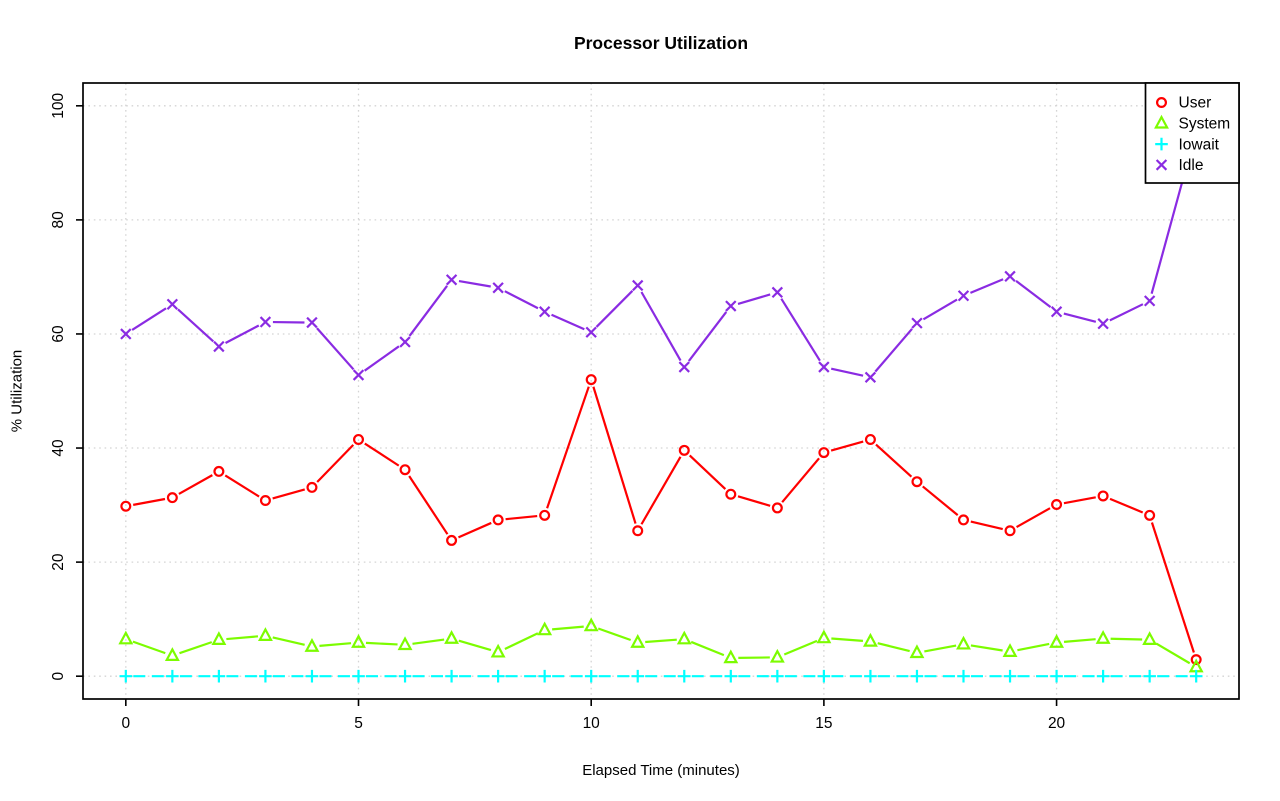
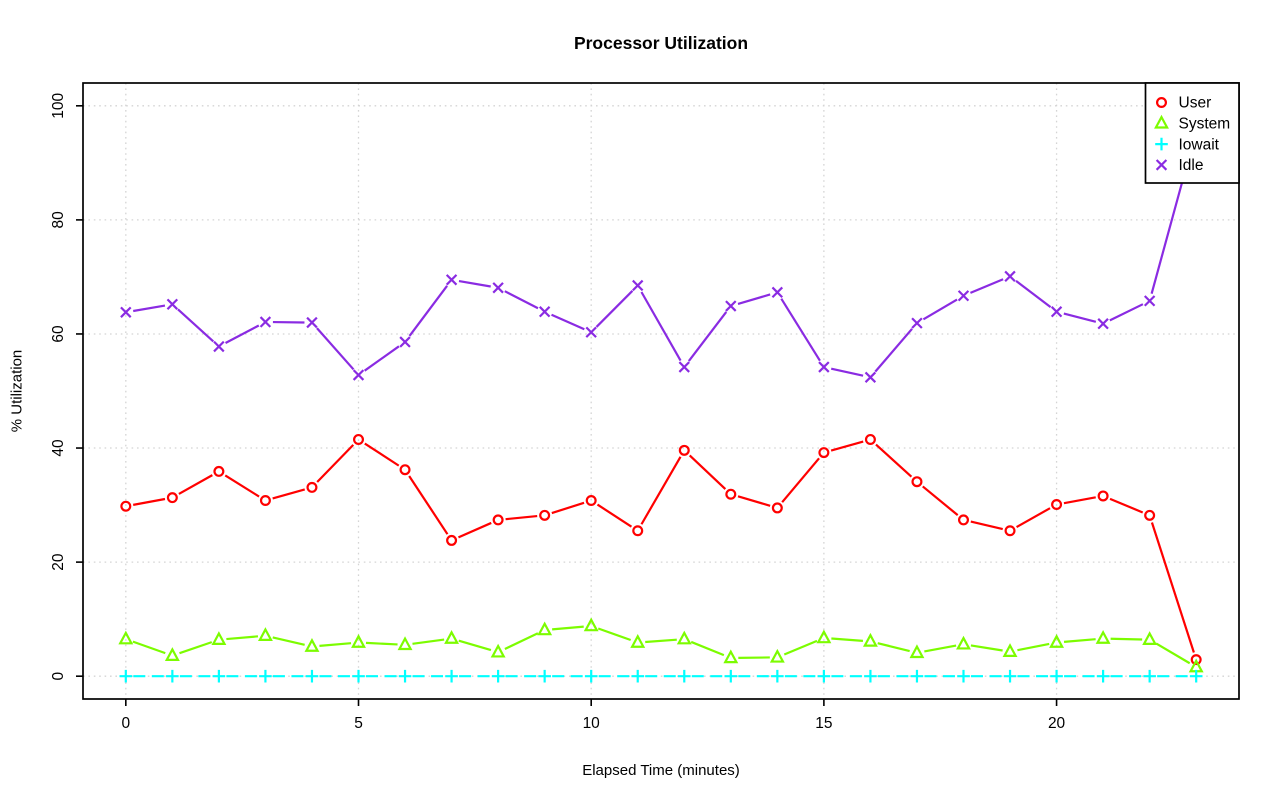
Idle/0: 60 -> 64
User/10: 52 -> 31
